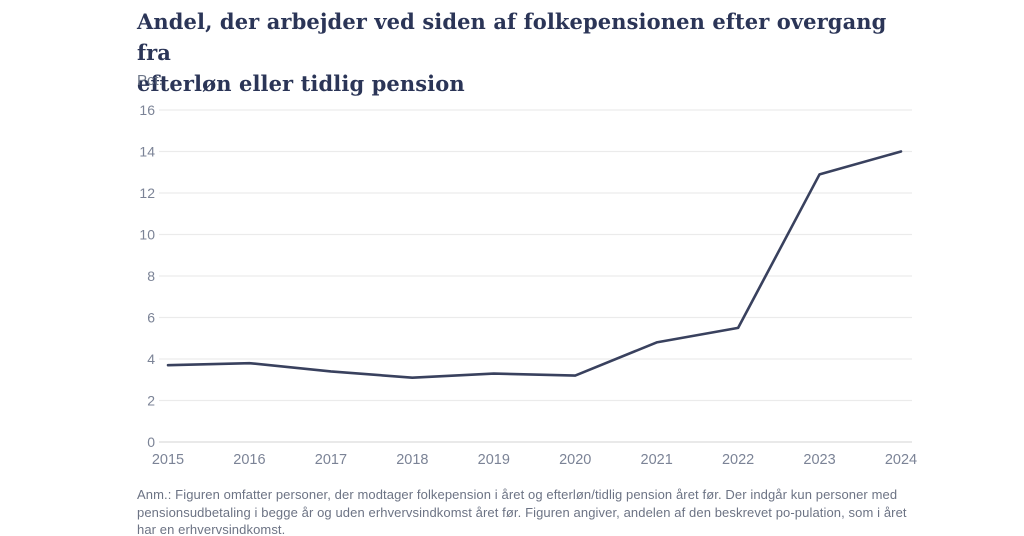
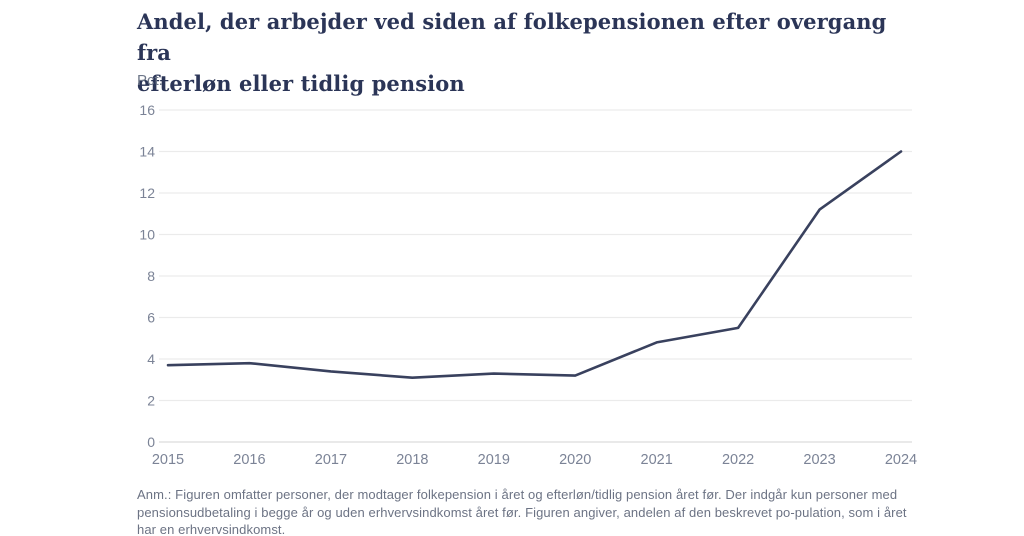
2023: 12.9 -> 11.2
